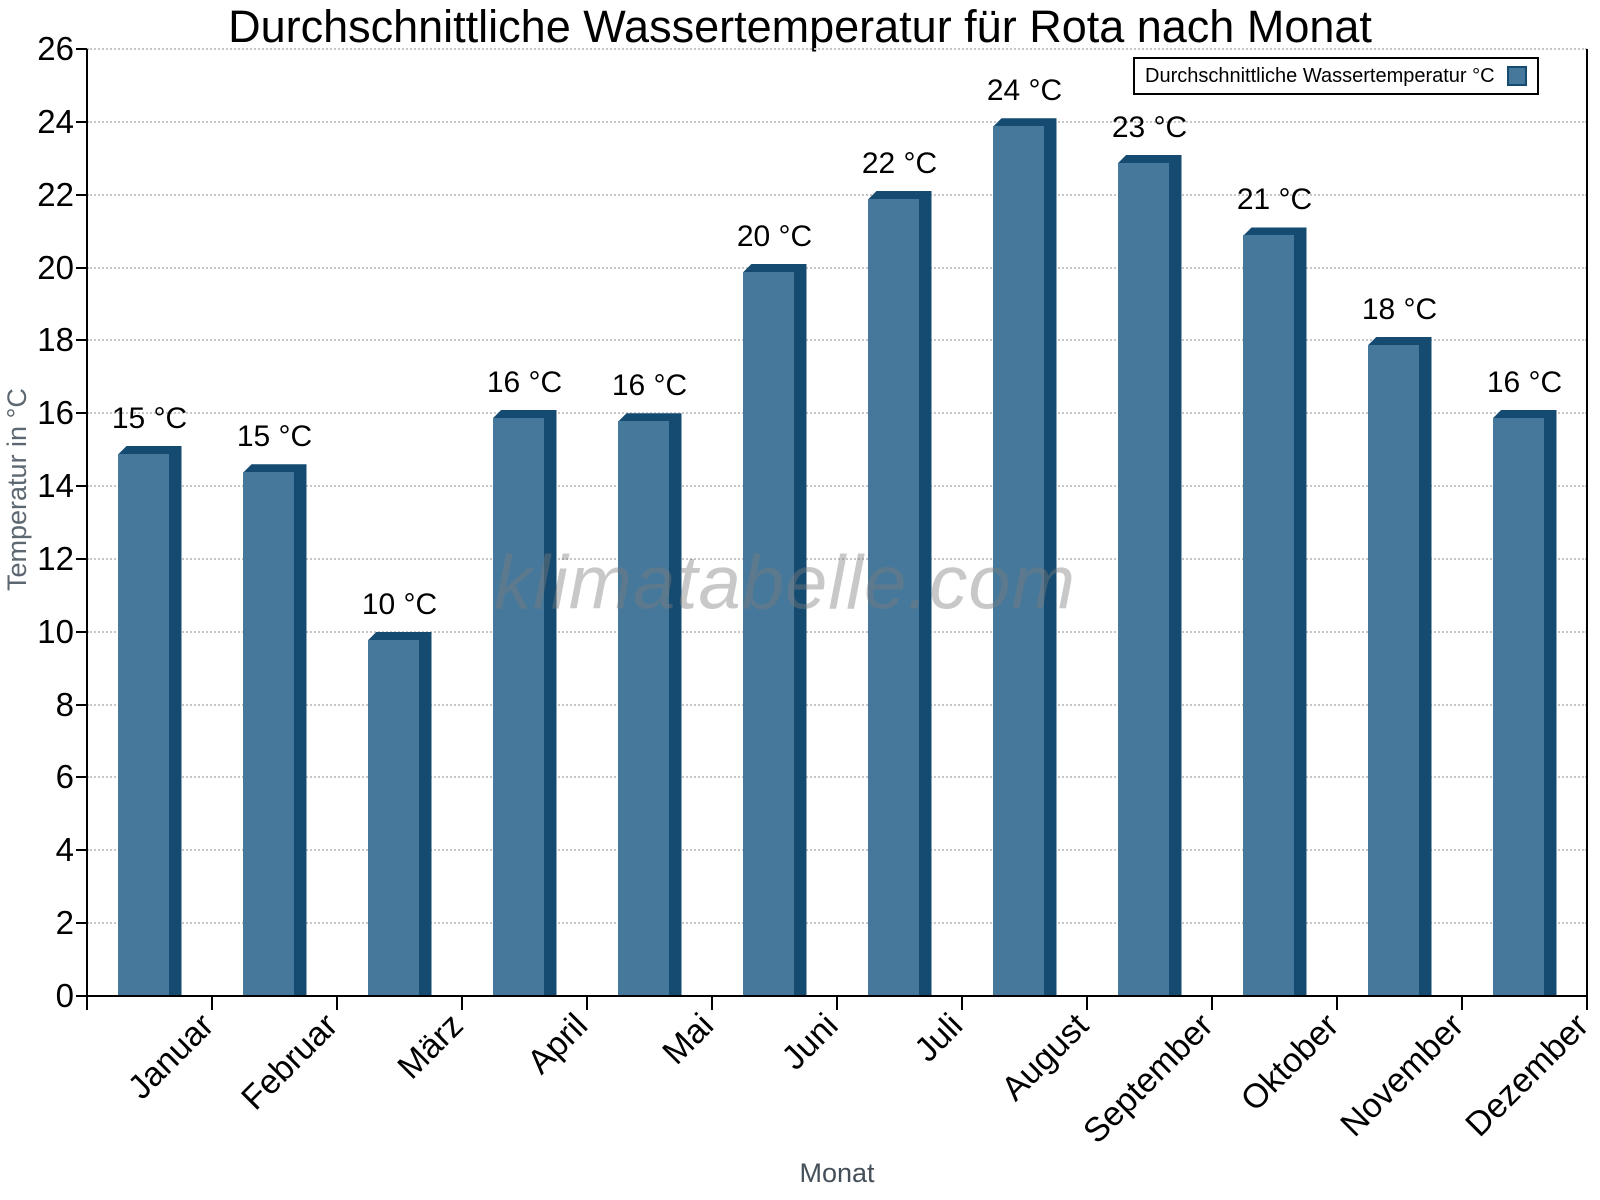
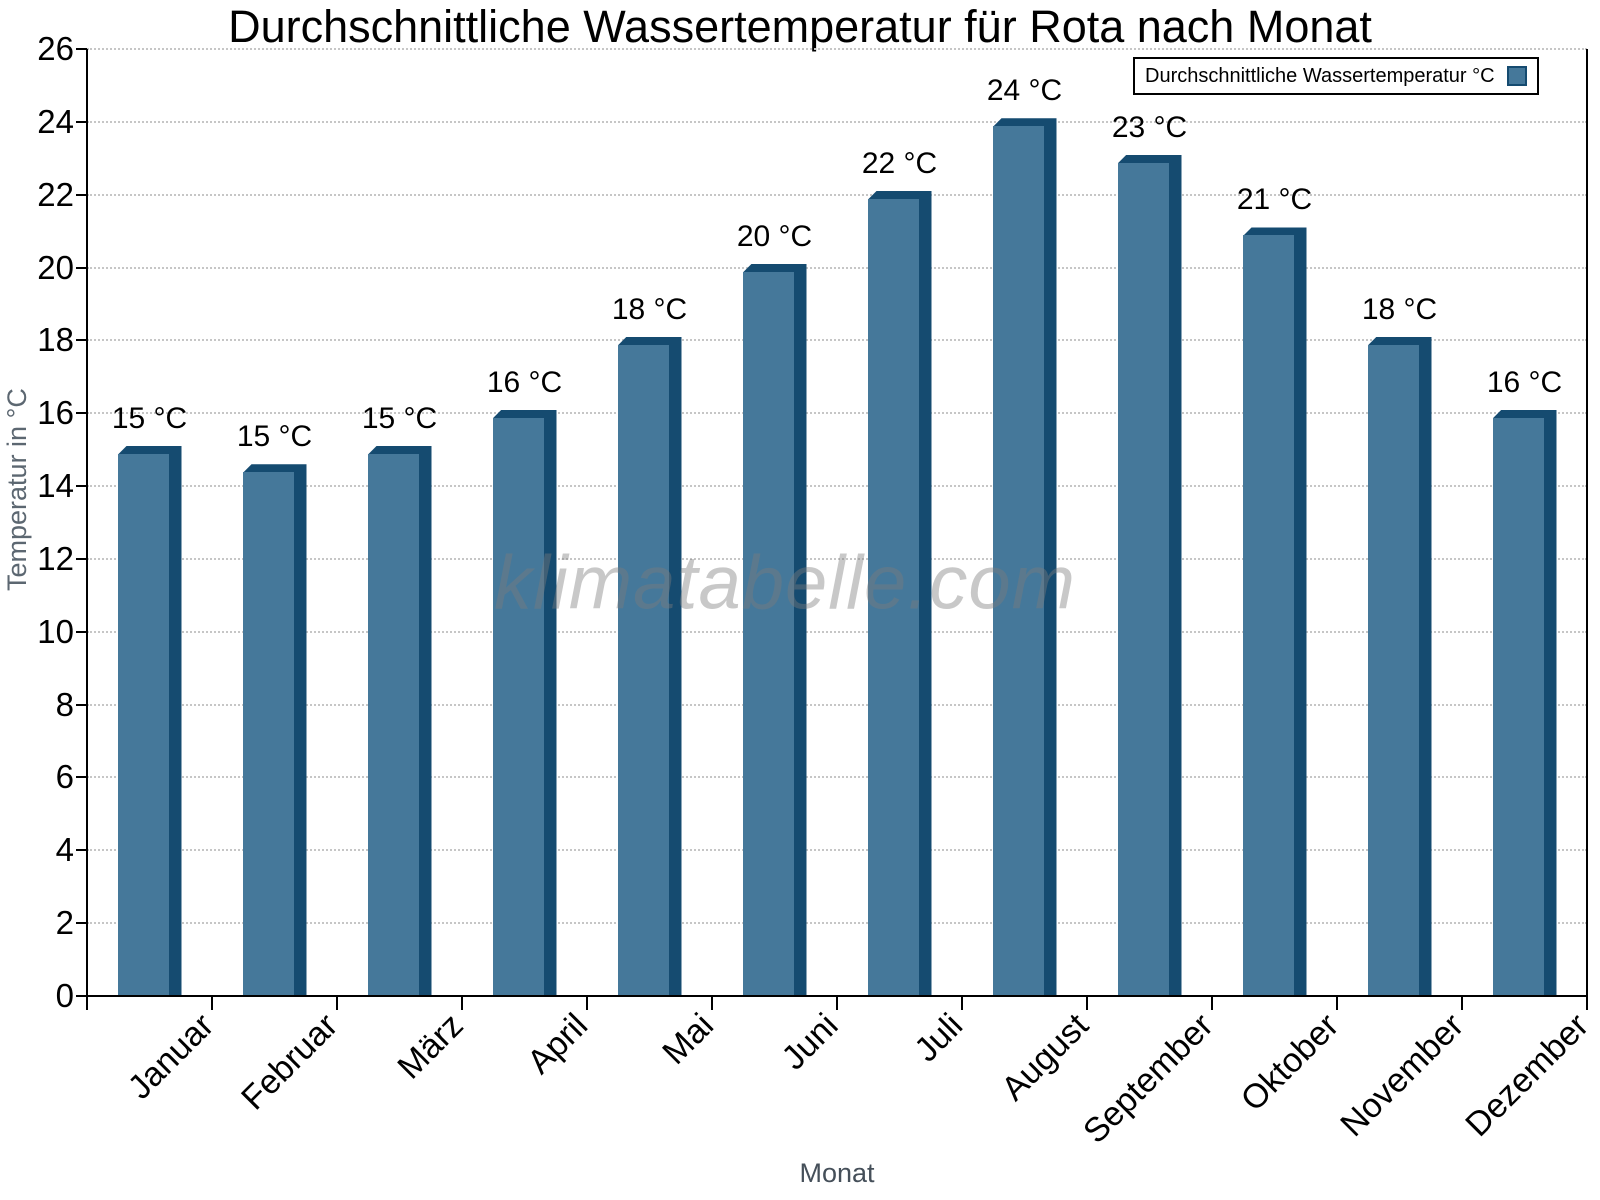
März: 10 -> 15
Mai: 16 -> 18
